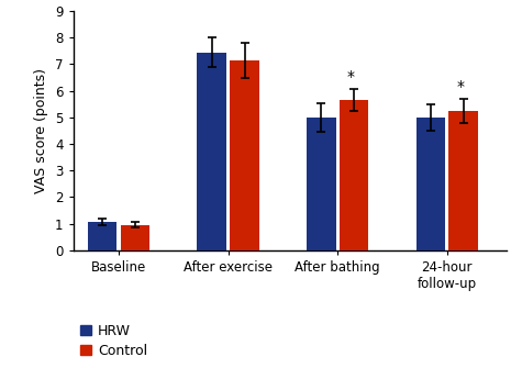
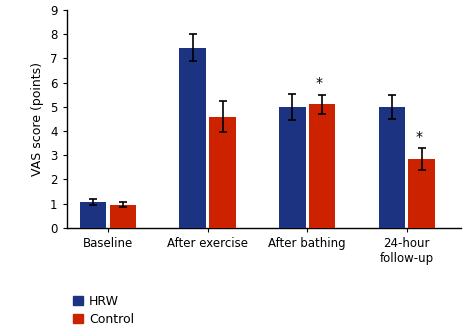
Control/After exercise: 7.15 -> 4.60
Control/After bathing: 5.65 -> 5.10
Control/24-hour follow-up: 5.25 -> 2.85
